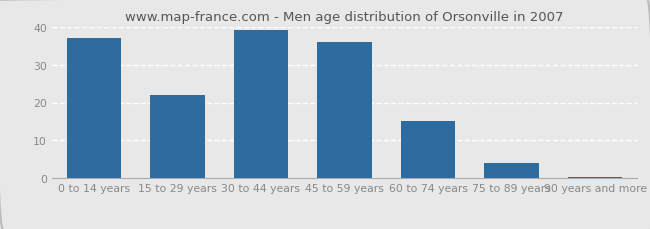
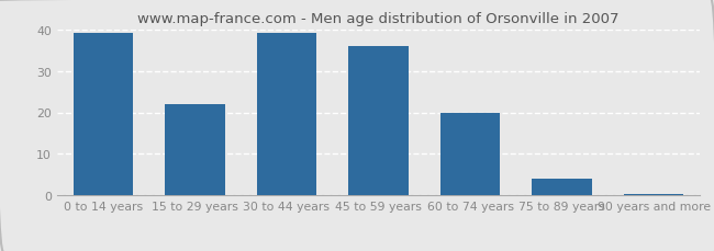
0 to 14 years: 37.0 -> 39.0
60 to 74 years: 15.0 -> 20.0
